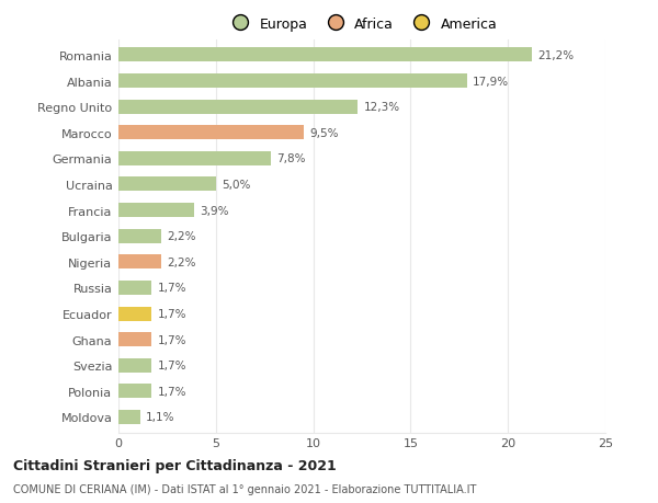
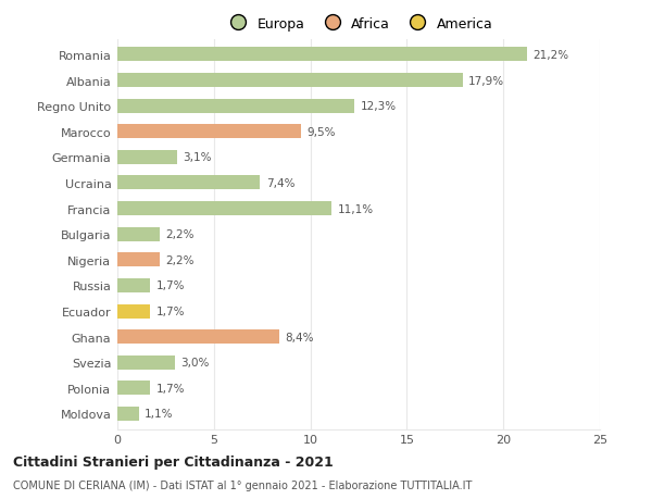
Germania: 7,8% -> 3,1%
Ucraina: 5,0% -> 7,4%
Francia: 3,9% -> 11,1%
Ghana: 1,7% -> 8,4%
Svezia: 1,7% -> 3,0%
